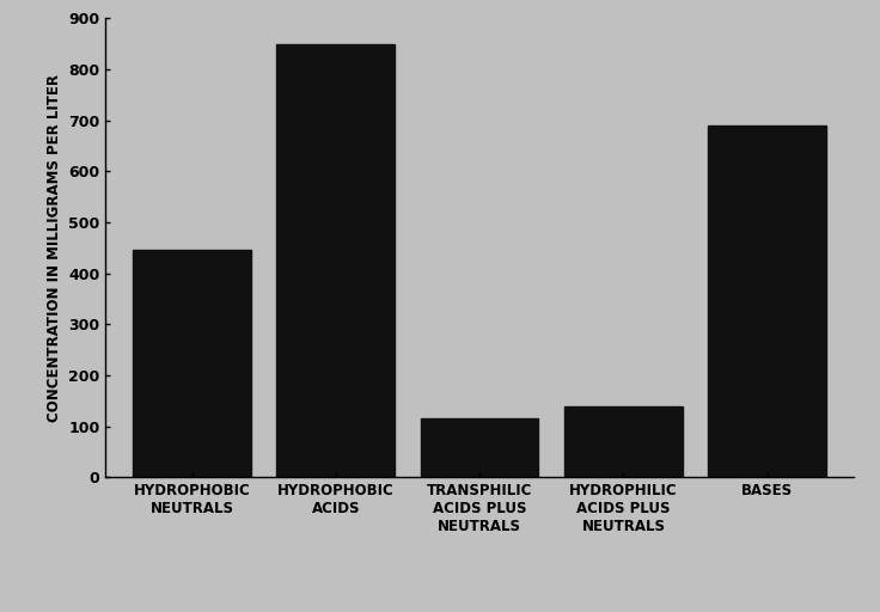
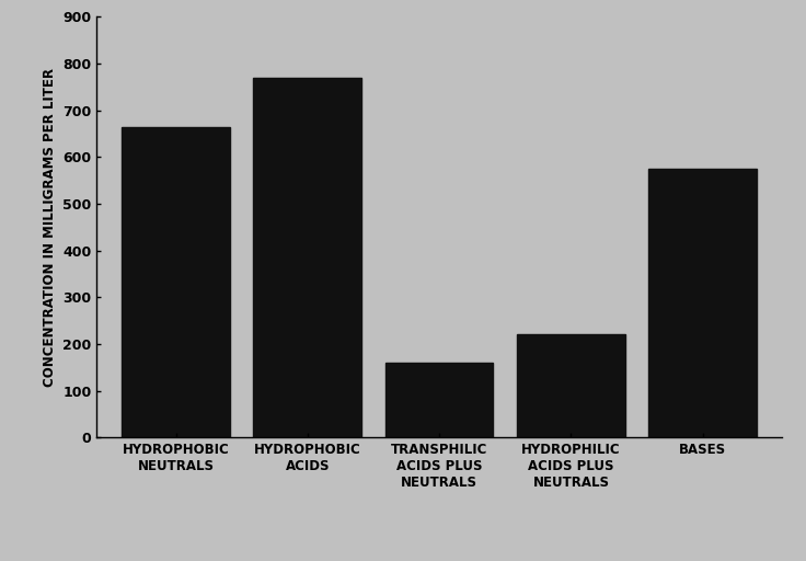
HYDROPHOBIC NEUTRALS: 445 -> 665
HYDROPHOBIC ACIDS: 850 -> 770
TRANSPHILIC ACIDS PLUS NEUTRALS: 115 -> 160
HYDROPHILIC ACIDS PLUS NEUTRALS: 140 -> 220
BASES: 690 -> 575
